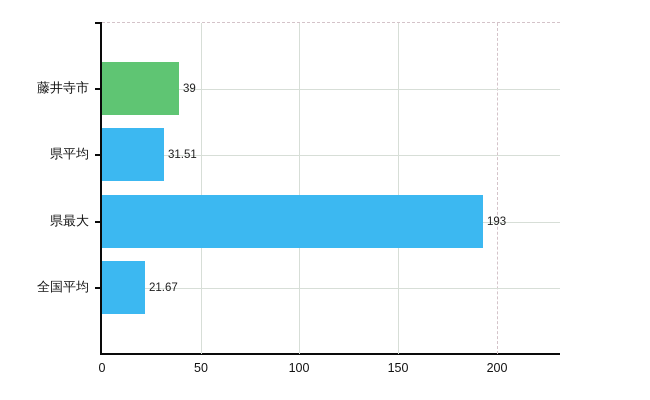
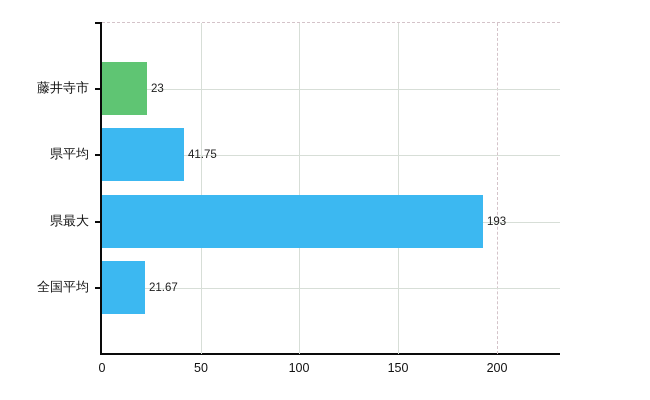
藤井寺市: 39 -> 23
県平均: 31.51 -> 41.75
